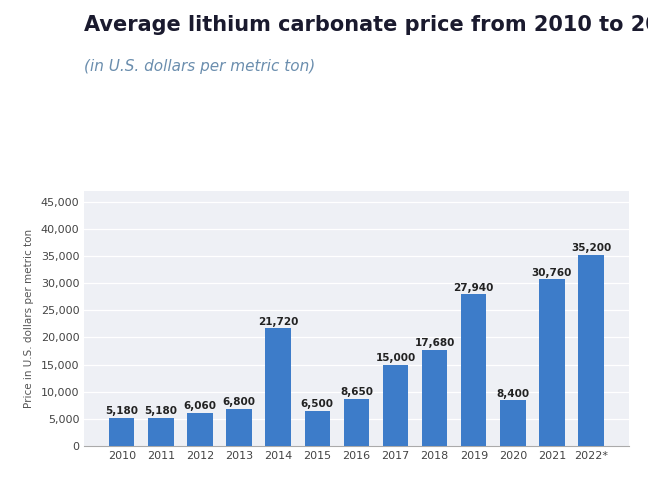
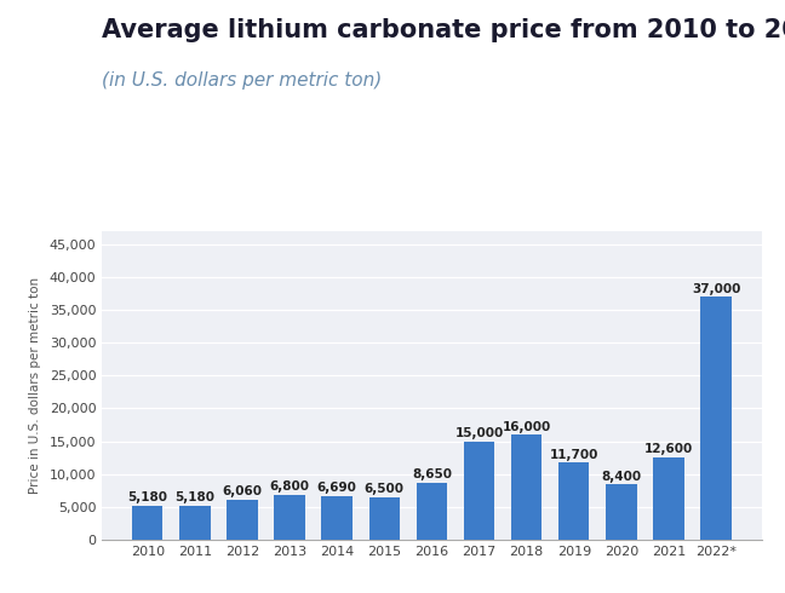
2014: 21,720 -> 6,690
2018: 17,680 -> 16,000
2019: 27,940 -> 11,700
2021: 30,760 -> 12,600
2022*: 35,200 -> 37,000
